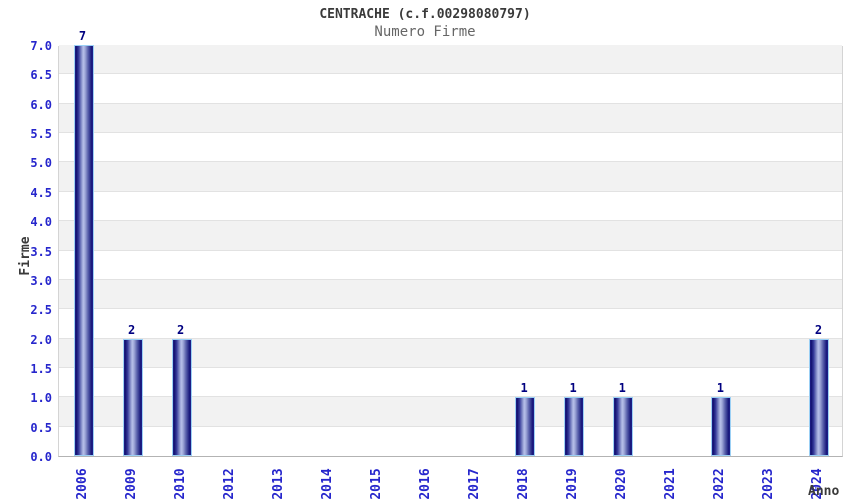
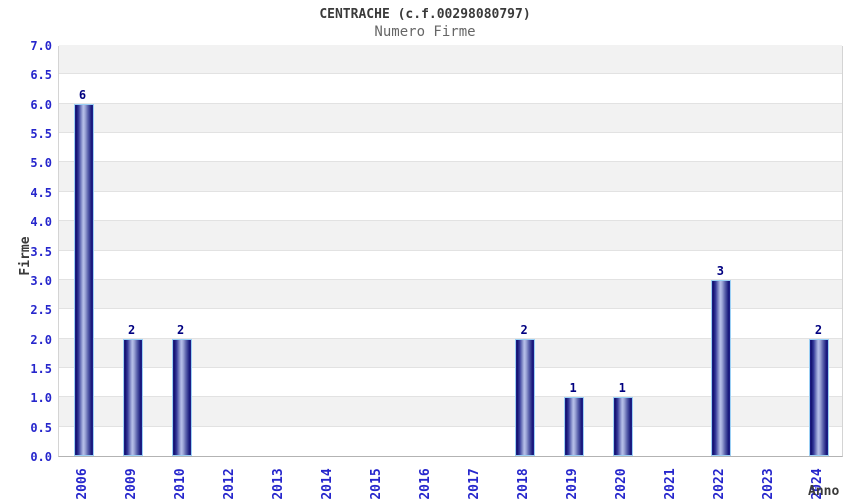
2006: 7 -> 6
2018: 1 -> 2
2022: 1 -> 3
